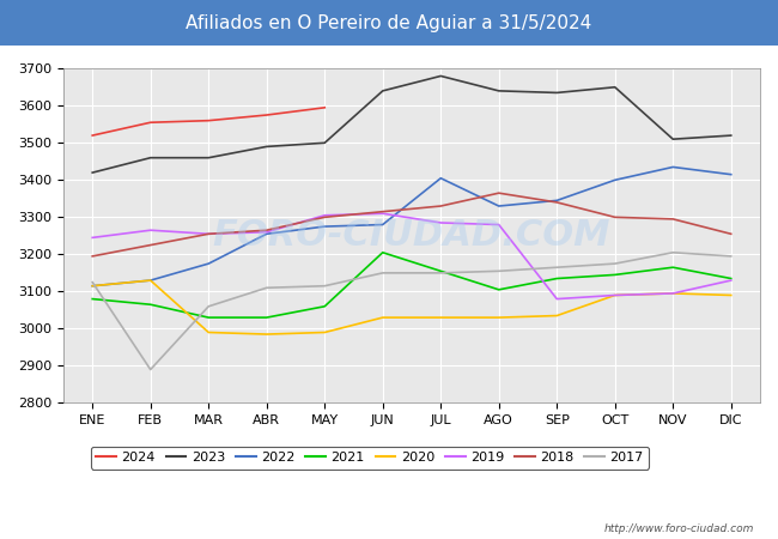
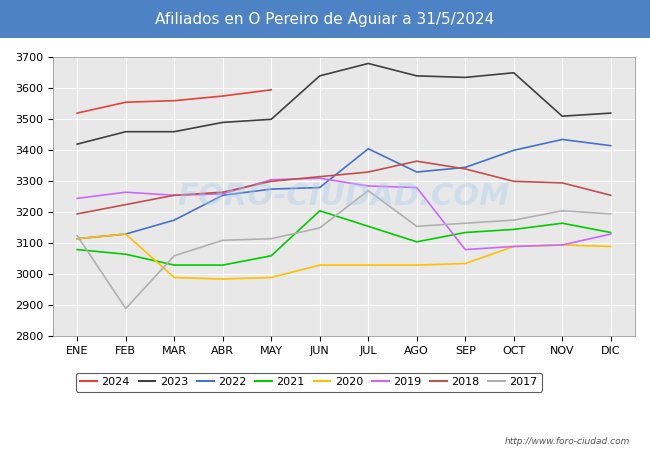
2017/JUL: 3150 -> 3270
